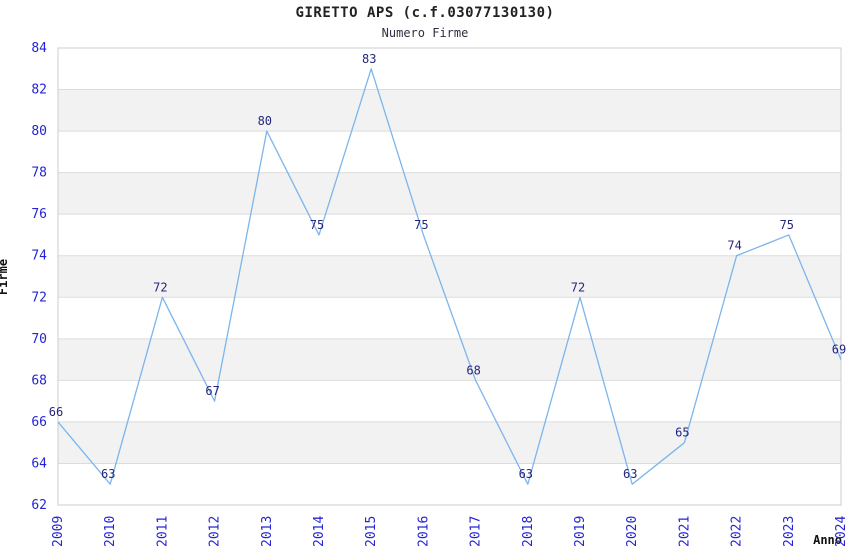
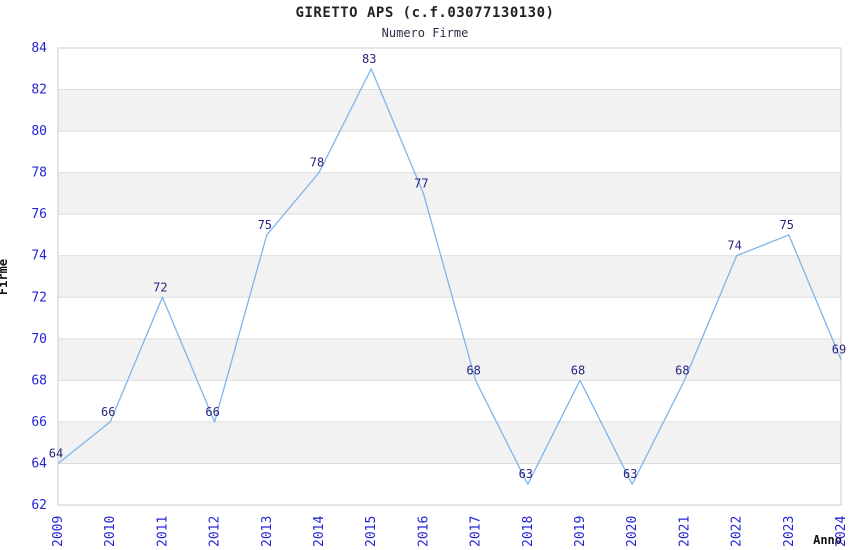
2009: 66 -> 64
2010: 63 -> 66
2012: 67 -> 66
2013: 80 -> 75
2014: 75 -> 78
2016: 75 -> 77
2019: 72 -> 68
2021: 65 -> 68
